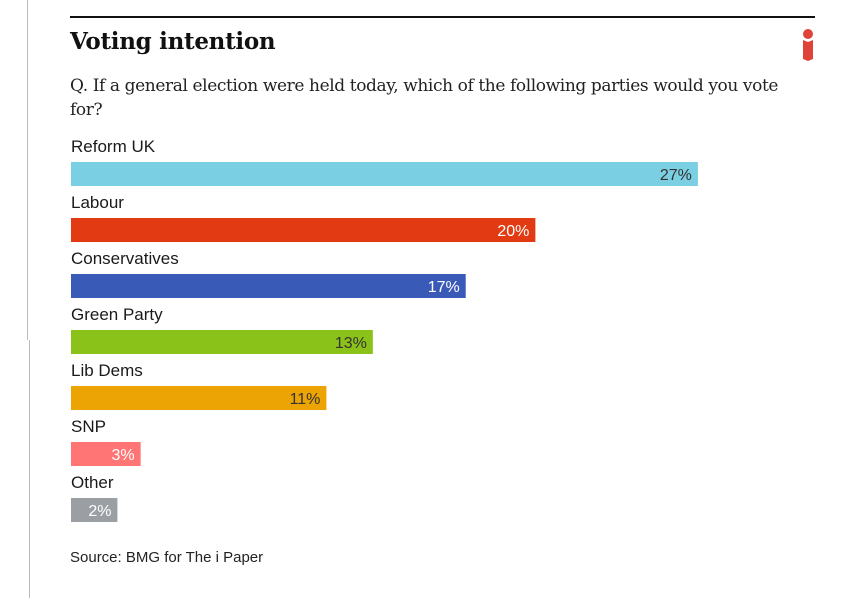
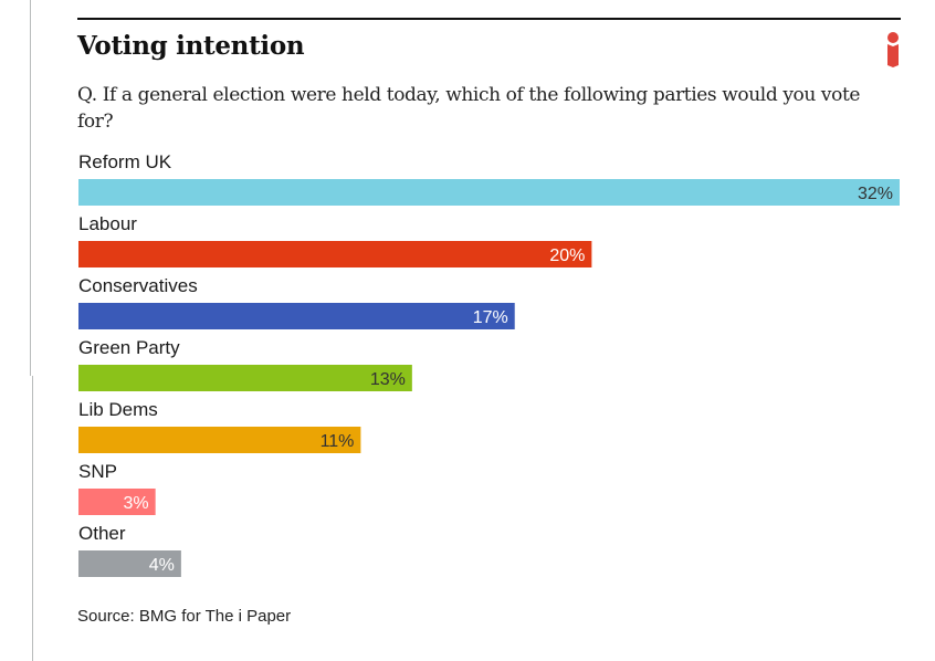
Reform UK: 27% -> 32%
Other: 2% -> 4%
